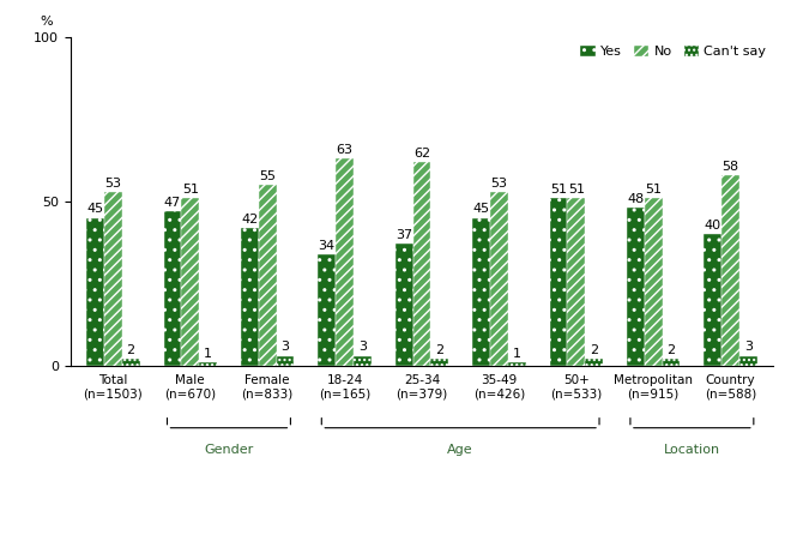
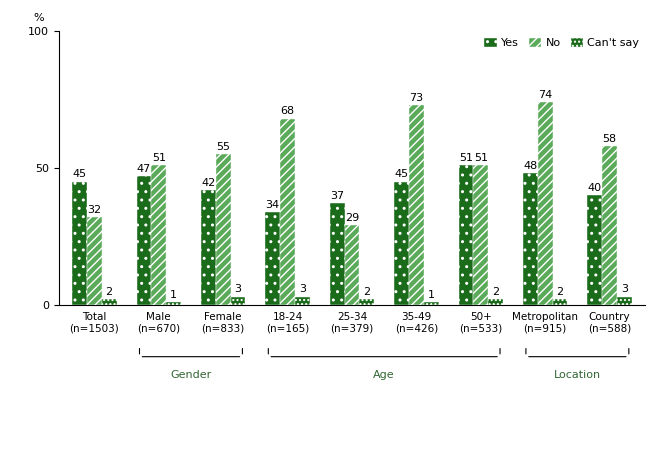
No/Total (n=1503): 53 -> 32
No/18-24 (n=165): 63 -> 68
No/25-34 (n=379): 62 -> 29
No/35-49 (n=426): 53 -> 73
No/Metropolitan (n=915): 51 -> 74
